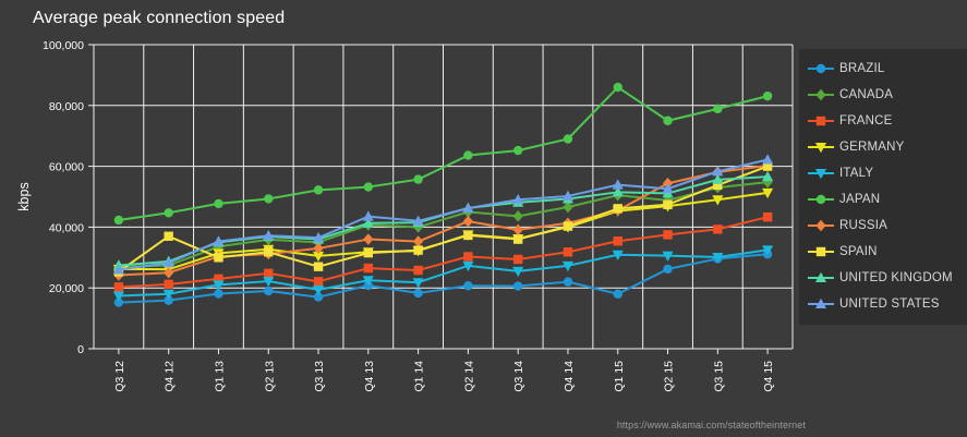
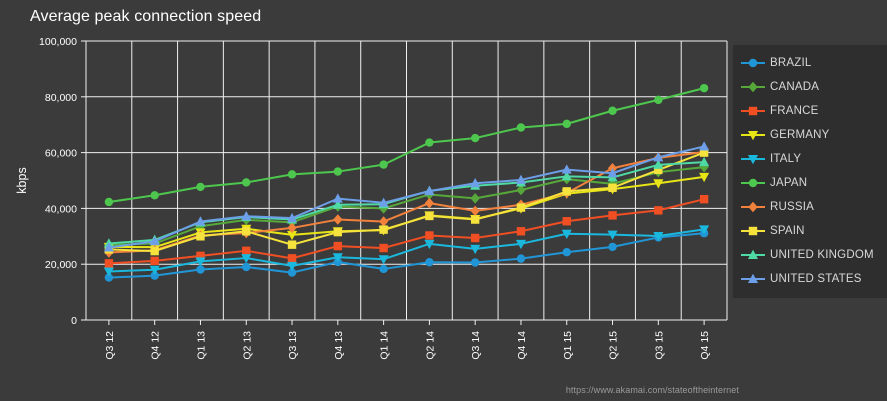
SPAIN/Q4 12: 37000 -> 25000
BRAZIL/Q1 15: 18000 -> 24000
JAPAN/Q1 15: 86000 -> 70000
